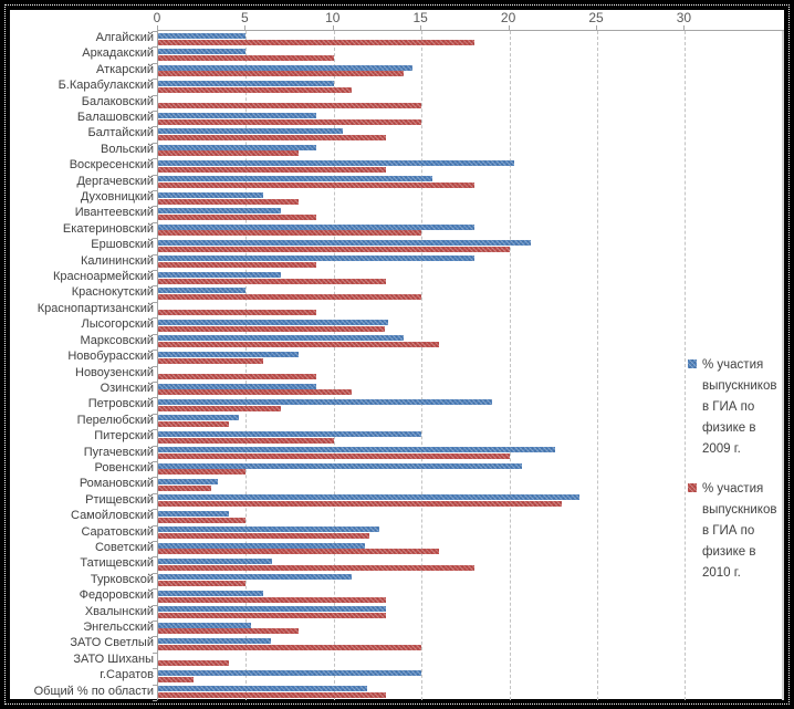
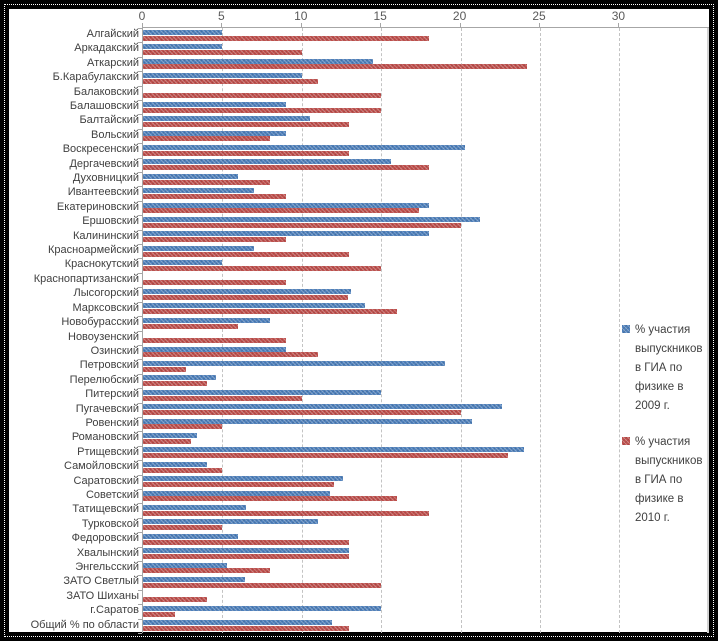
% участия выпускников в ГИА по физике в 2010 г./Аткарский: 14.0 -> 24.2
% участия выпускников в ГИА по физике в 2010 г./Екатериновский: 15.0 -> 17.4
% участия выпускников в ГИА по физике в 2010 г./Петровский: 7.0 -> 2.7
